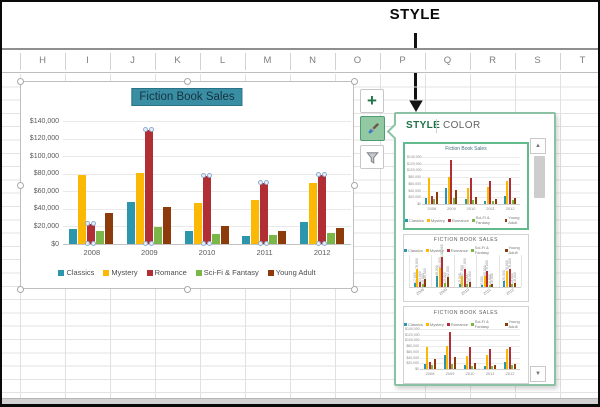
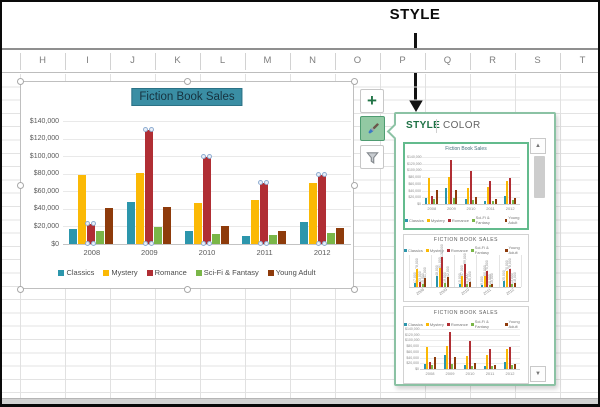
Young Adult/2008: 35,000 -> 41,000
Romance/2010: 77,000 -> 99,000
